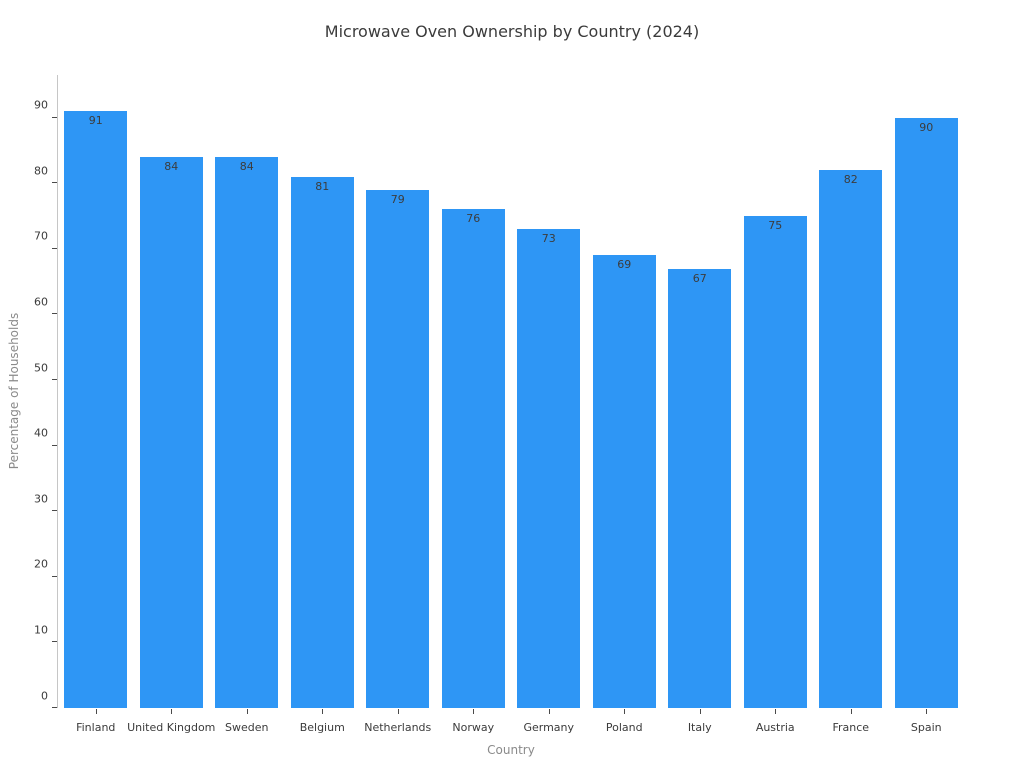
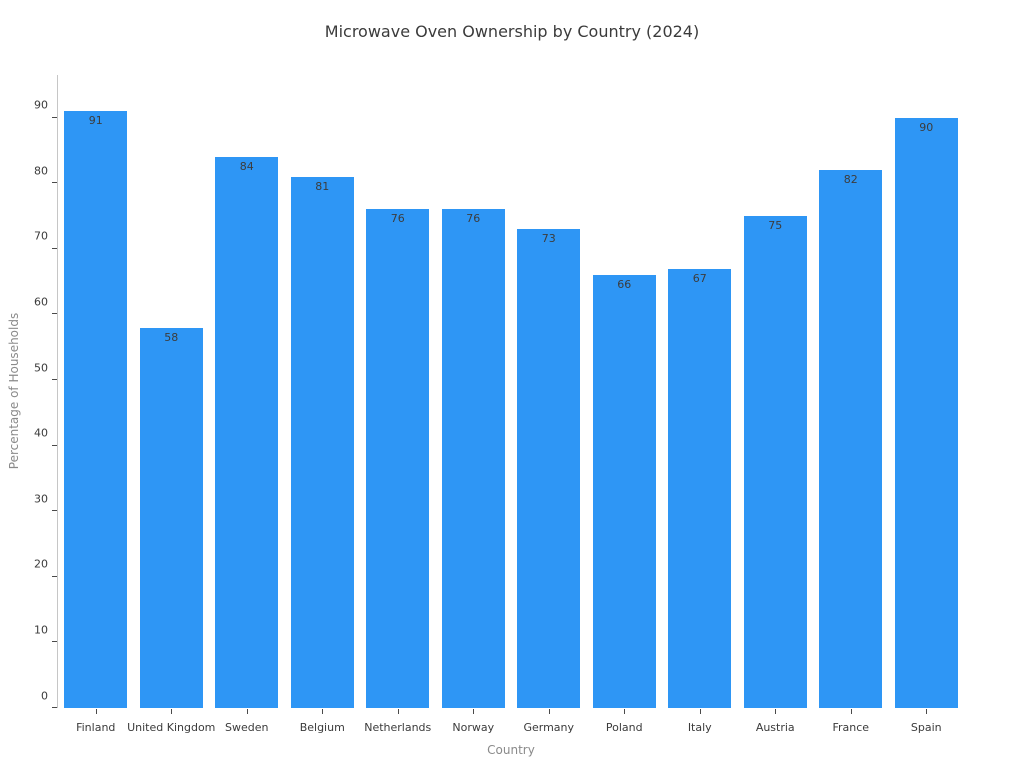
United Kingdom: 84 -> 58
Netherlands: 79 -> 76
Poland: 69 -> 66
